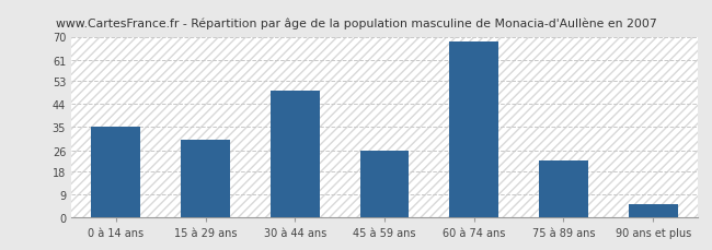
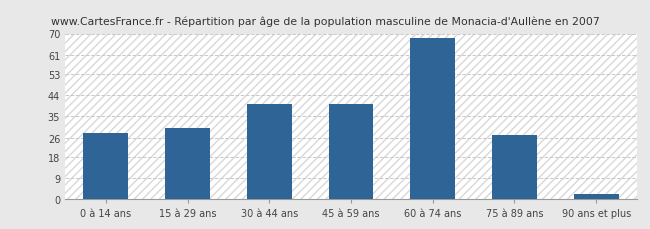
0 à 14 ans: 35 -> 28
30 à 44 ans: 49 -> 40
45 à 59 ans: 26 -> 40
75 à 89 ans: 22 -> 27
90 ans et plus: 5 -> 2
